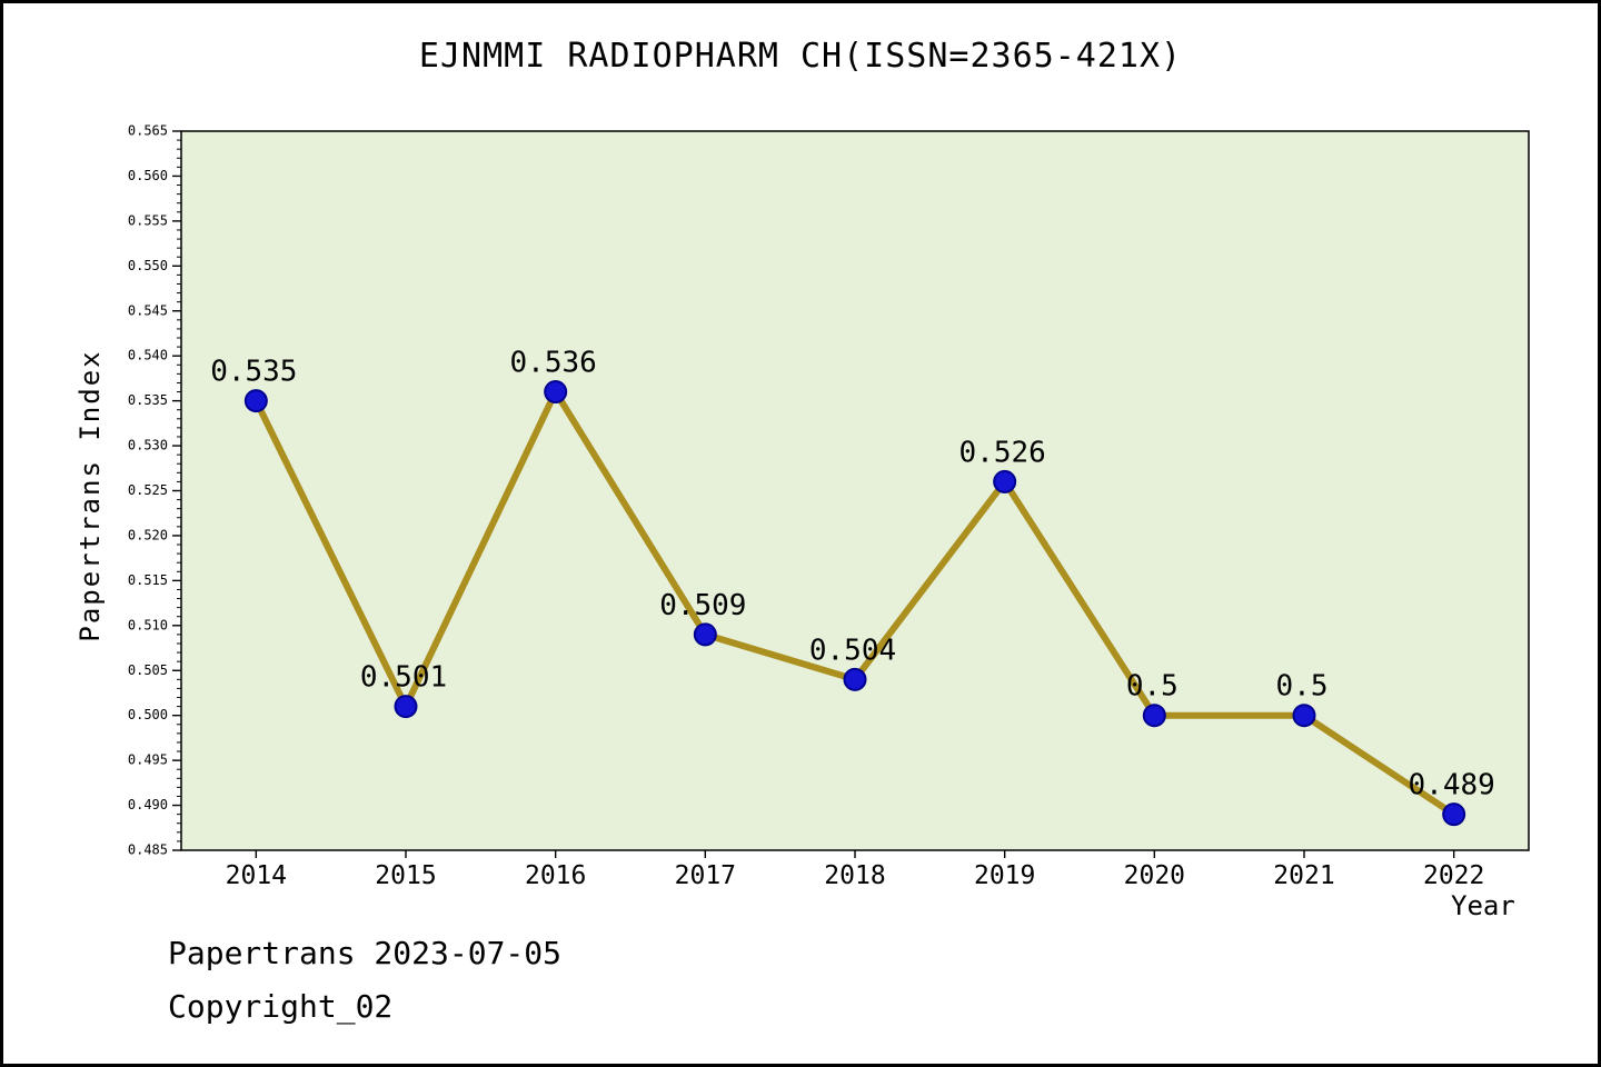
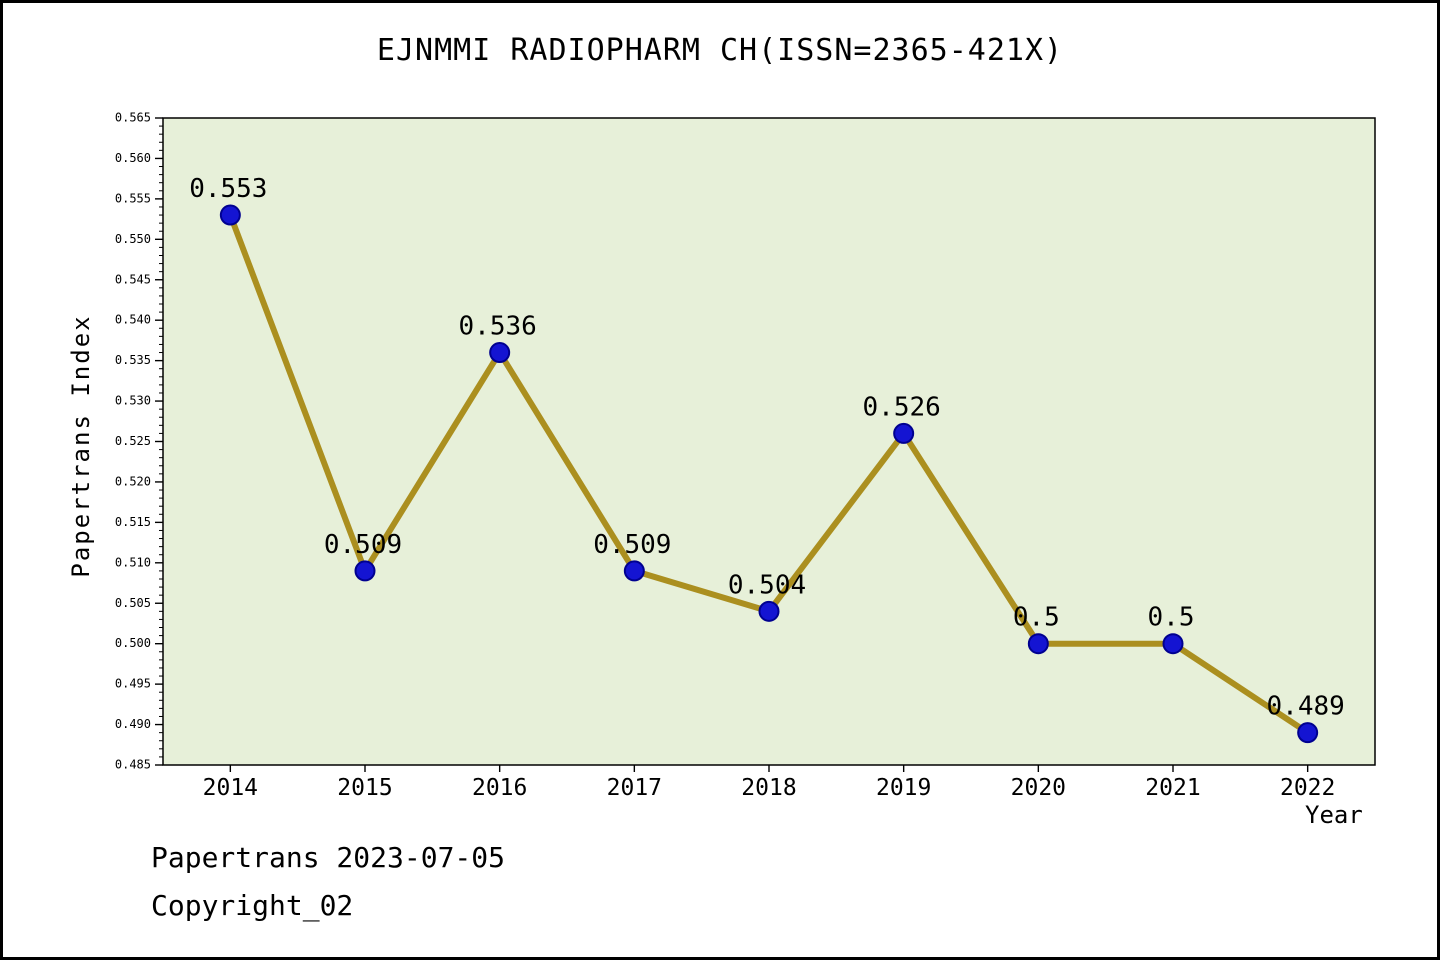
2014: 0.535 -> 0.553
2015: 0.501 -> 0.509
